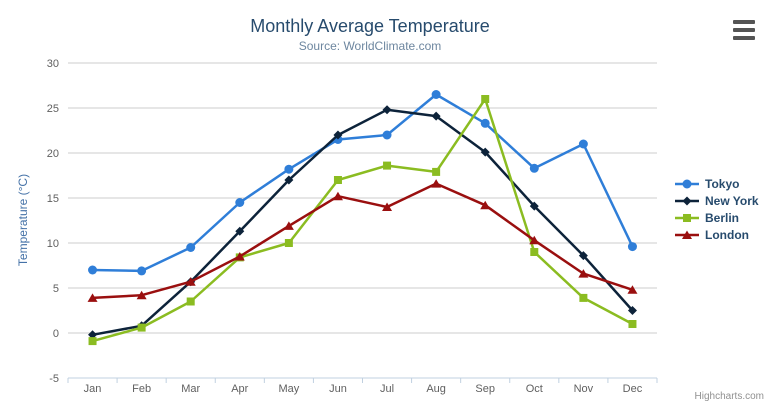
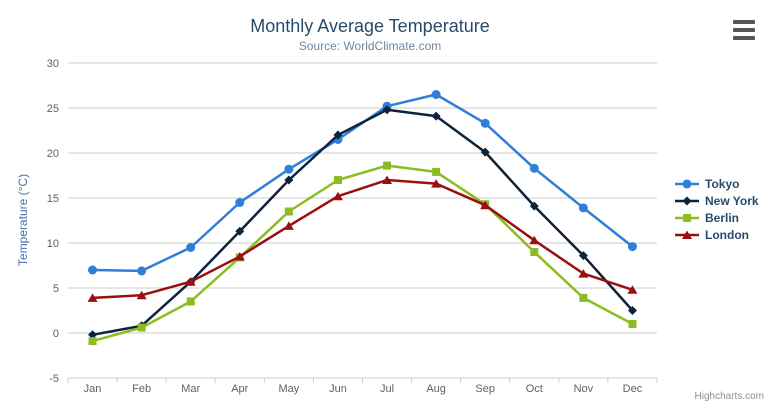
Berlin/May: 10 -> 14
Tokyo/Jul: 22 -> 25
London/Jul: 14 -> 17
Berlin/Sep: 26 -> 14
Tokyo/Nov: 21 -> 14
